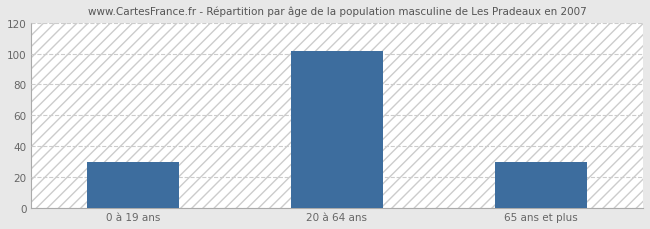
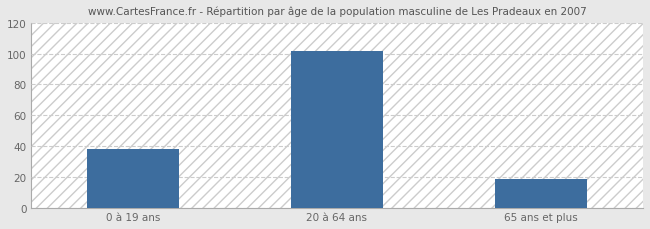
0 à 19 ans: 30 -> 38
65 ans et plus: 30 -> 19
